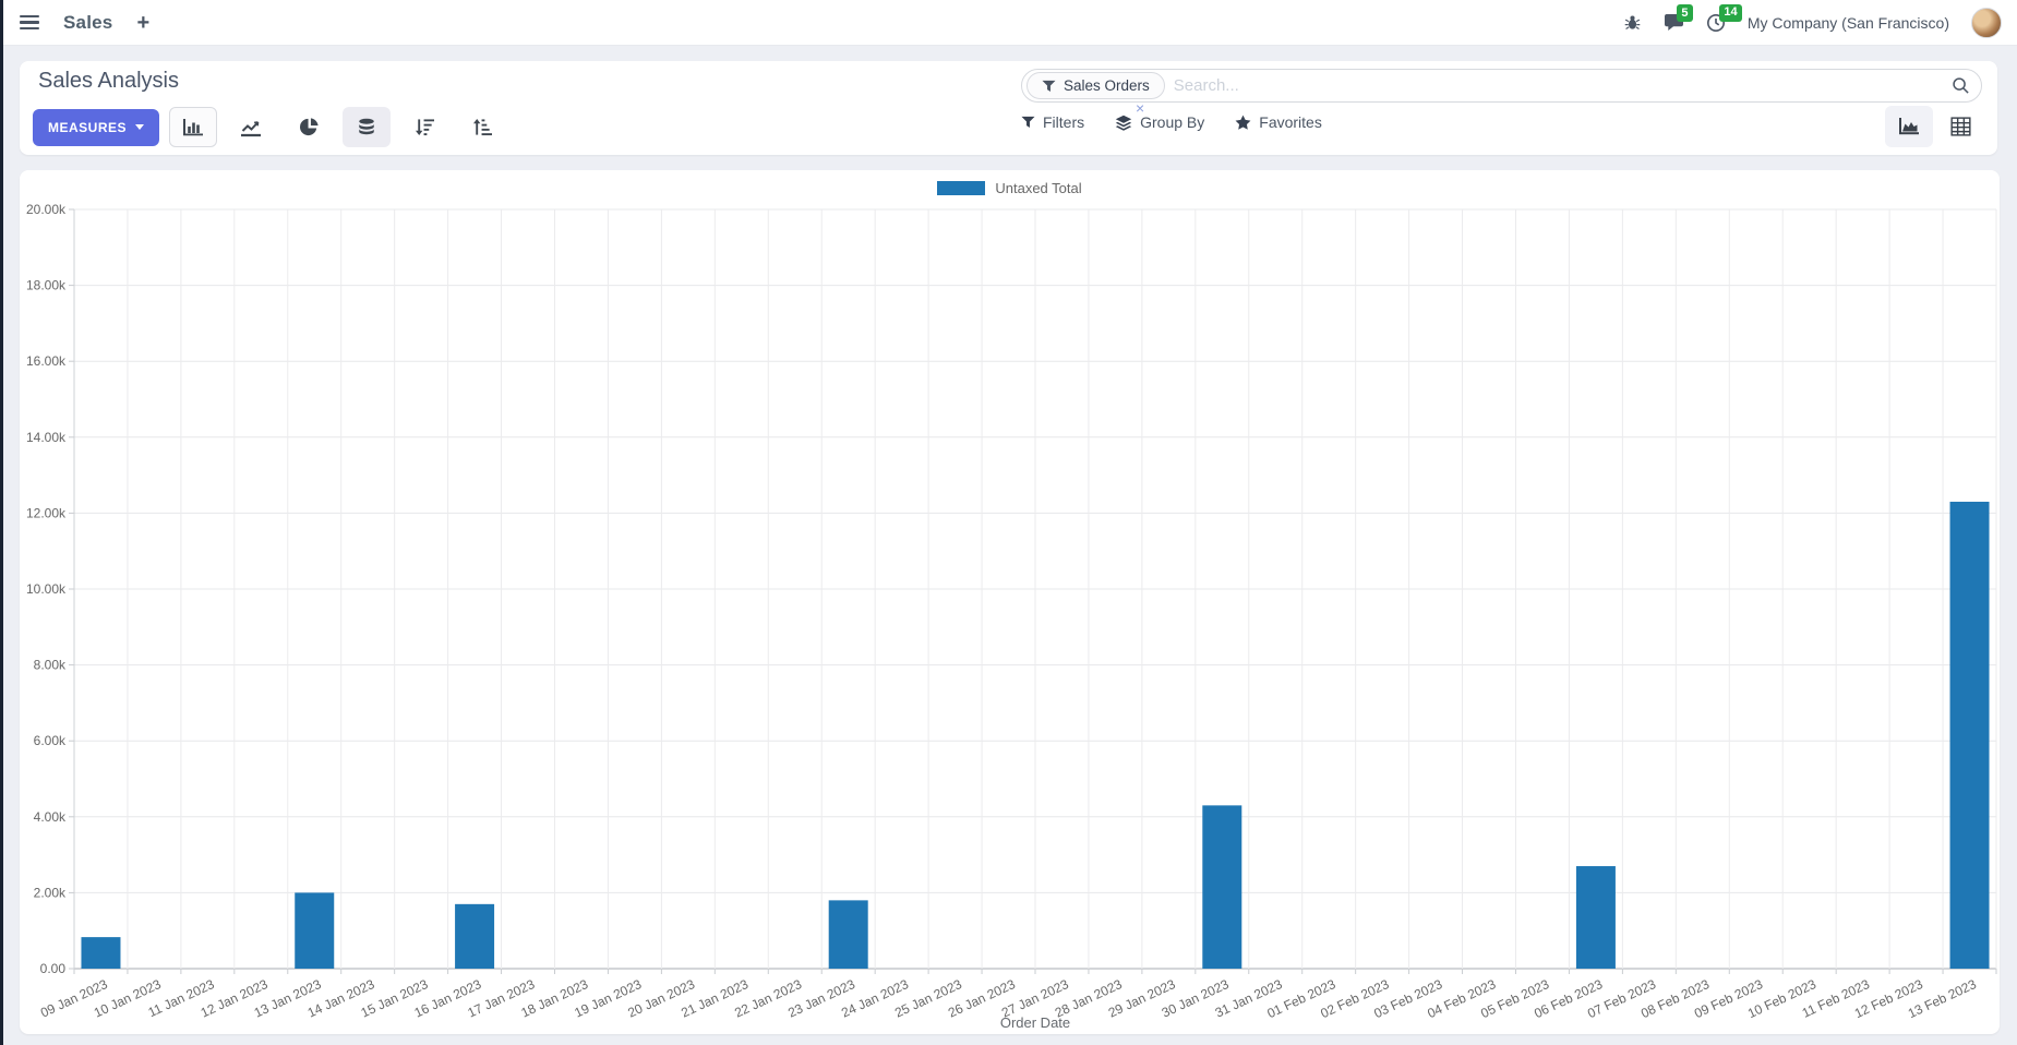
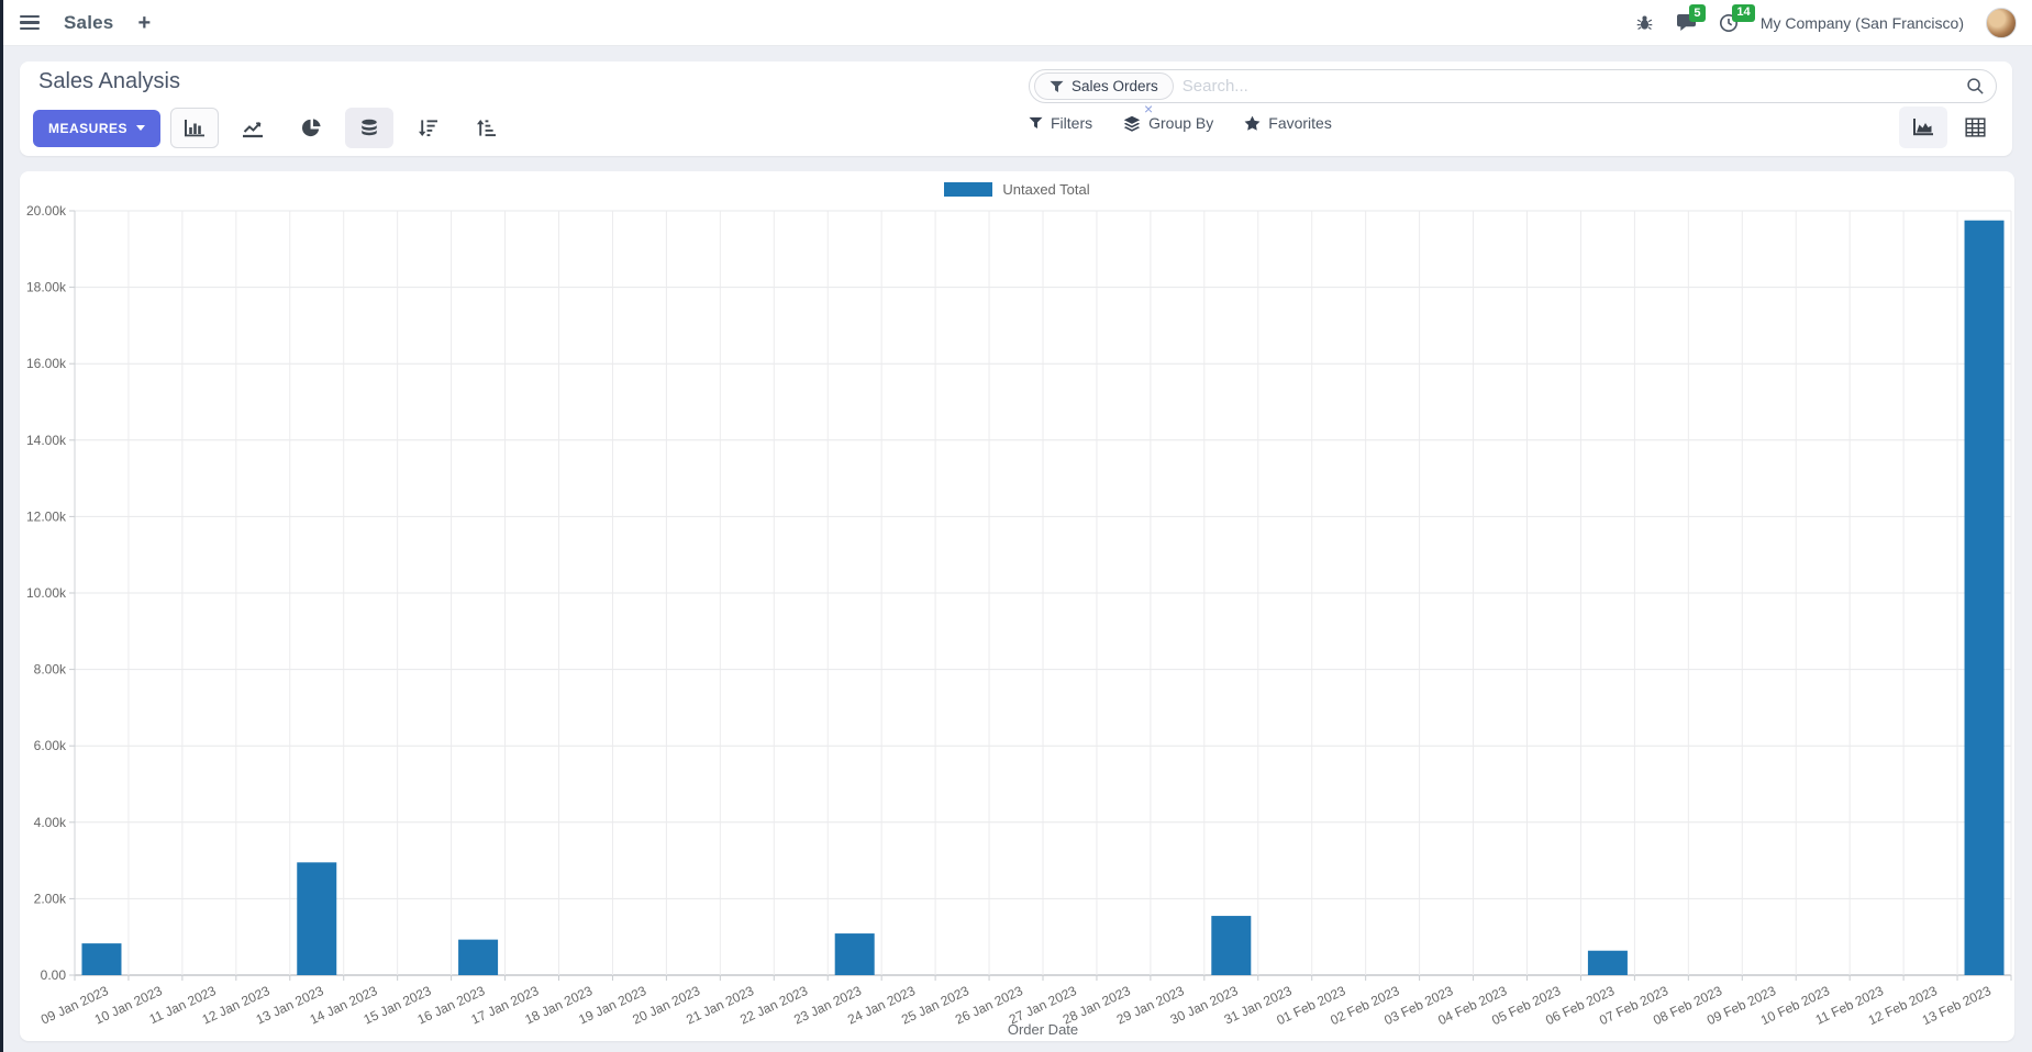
13 Jan 2023: 2.0k -> 3.0k
16 Jan 2023: 1.7k -> 0.9k
23 Jan 2023: 1.8k -> 1.1k
30 Jan 2023: 4.3k -> 1.6k
06 Feb 2023: 2.7k -> 0.6k
13 Feb 2023: 12.3k -> 19.8k
